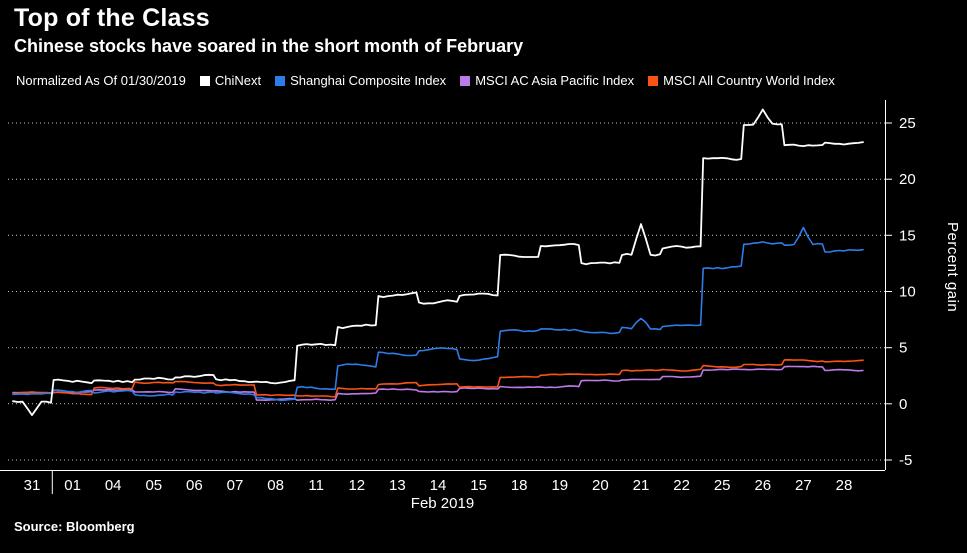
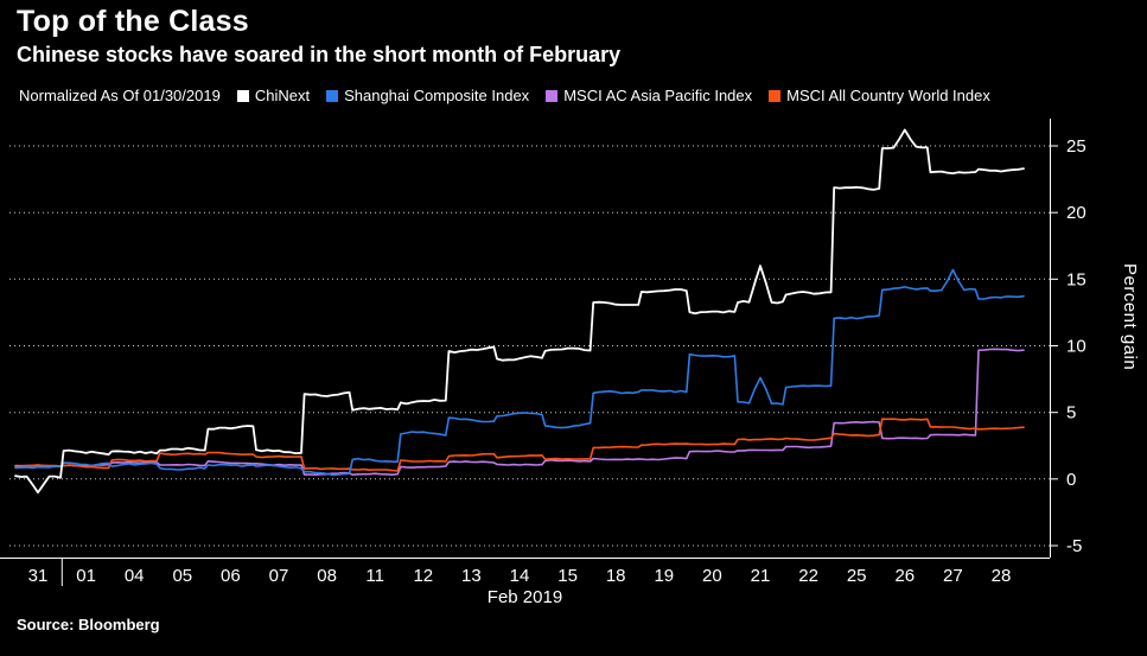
ChiNext/06: 2.3 -> 3.7
ChiNext/08: 2.0 -> 6.4
ChiNext/12: 6.9 -> 5.8
Shanghai Composite Index/20: 6.4 -> 9.3
Shanghai Composite Index/21: 6.9 -> 5.9
MSCI AC Asia Pacific Index/25: 3.0 -> 4.2
MSCI All Country World Index/26: 3.5 -> 4.5
MSCI AC Asia Pacific Index/28: 3.0 -> 9.7
